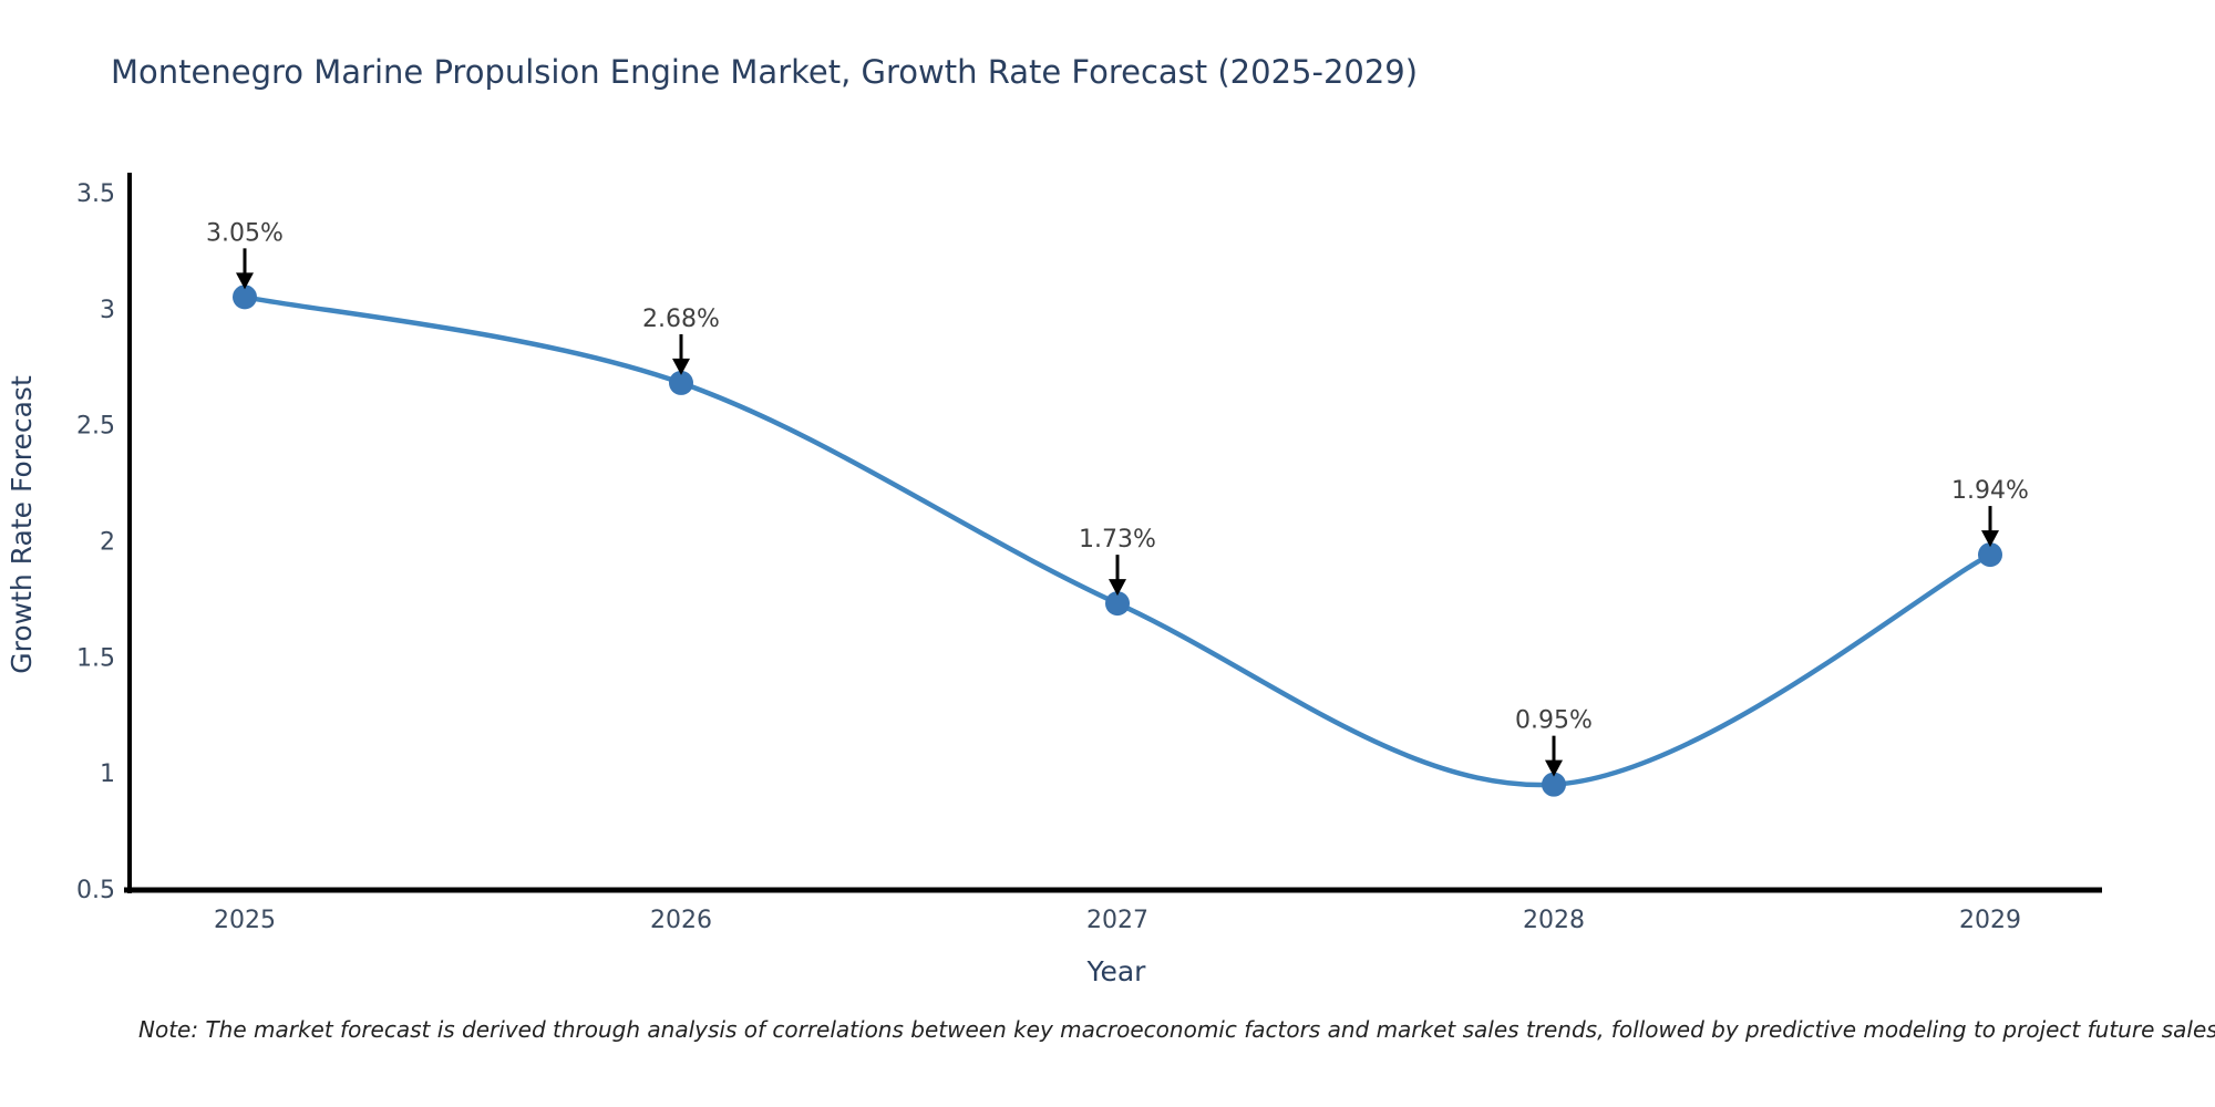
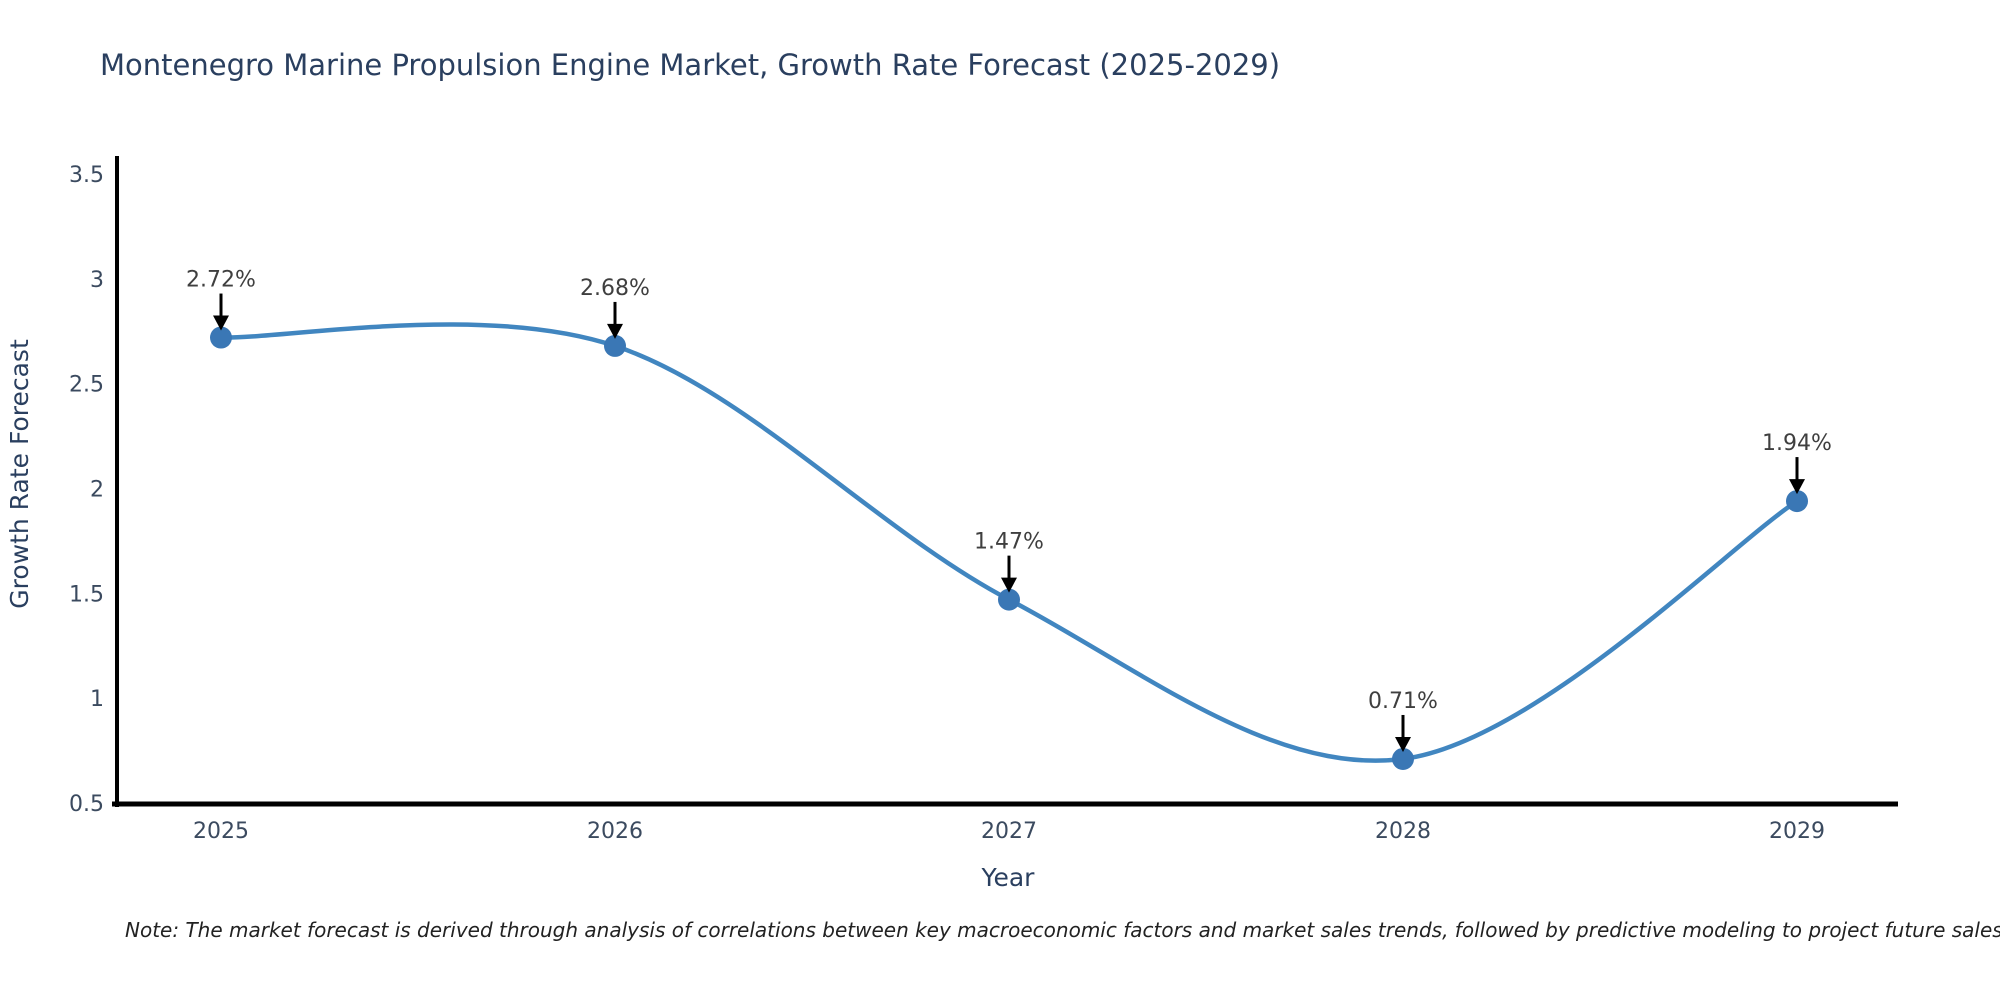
2025: 3.05% -> 2.72%
2027: 1.73% -> 1.47%
2028: 0.95% -> 0.71%
